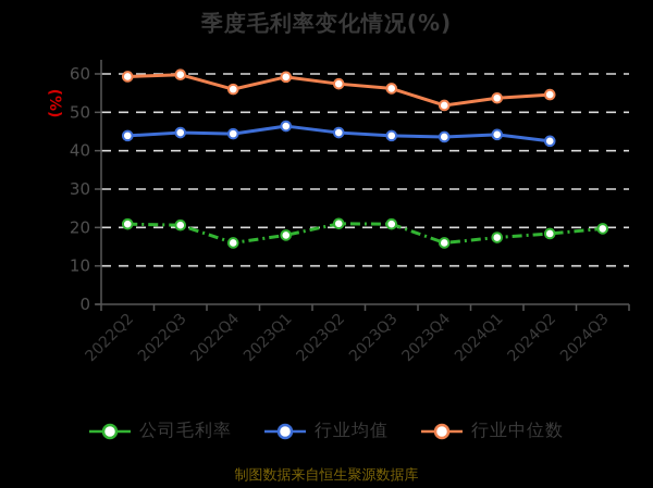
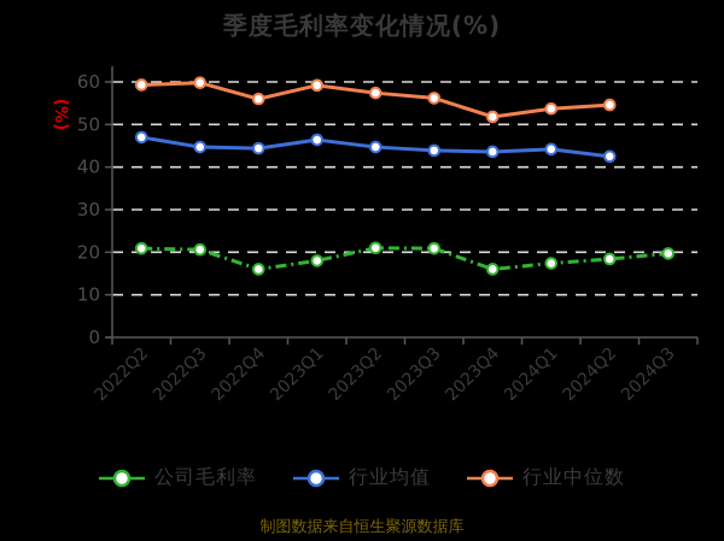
行业均值/2022Q2: 44 -> 47
